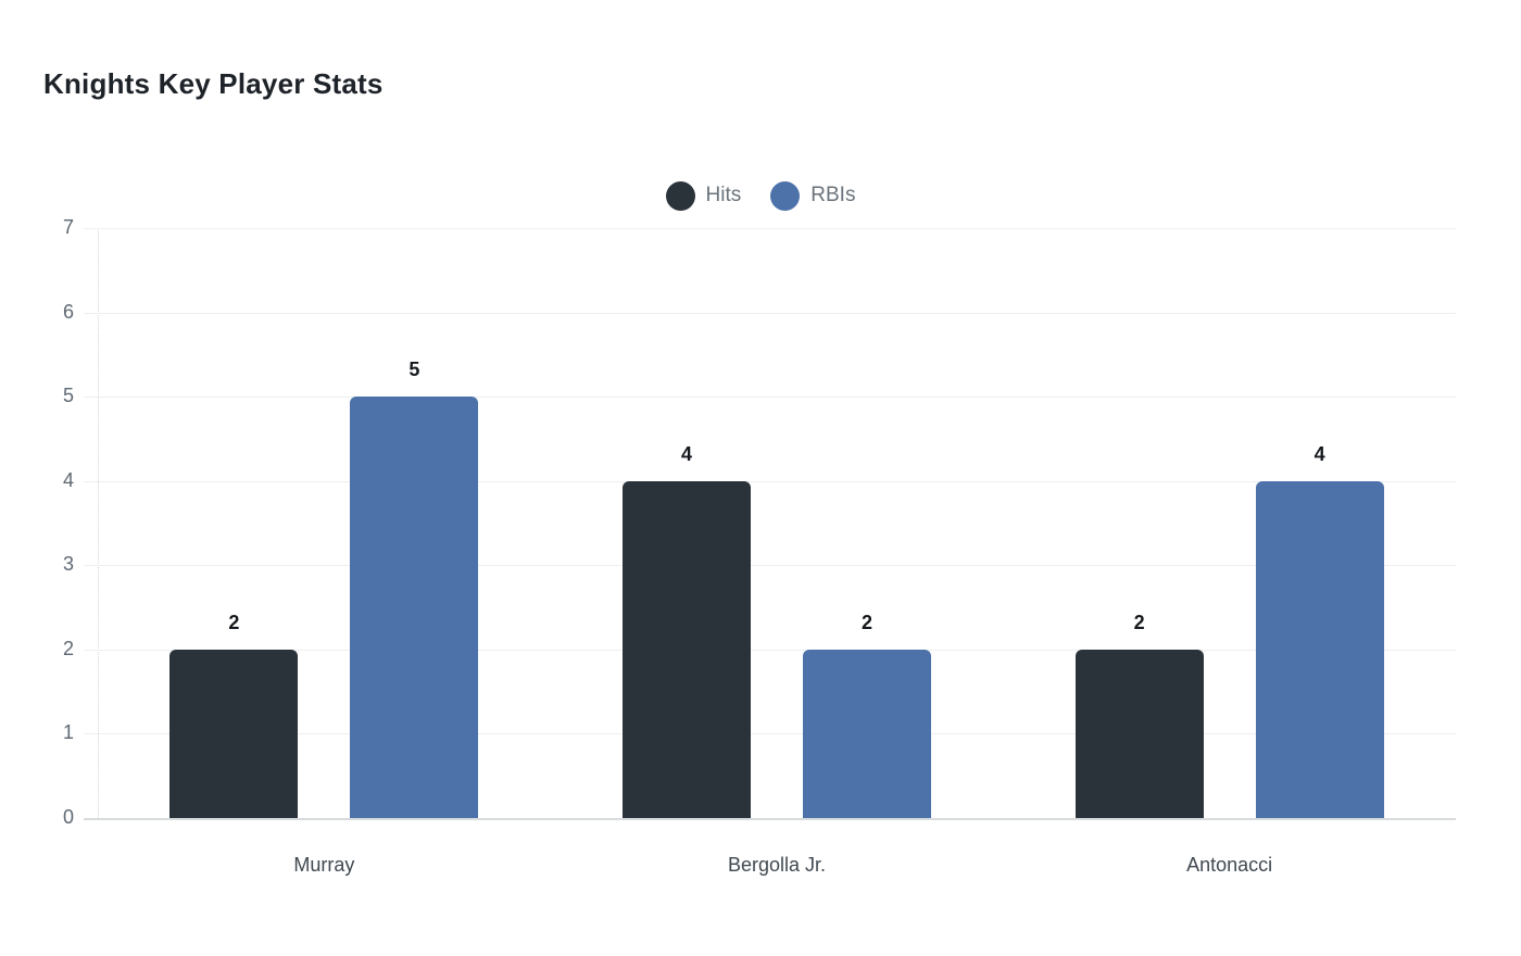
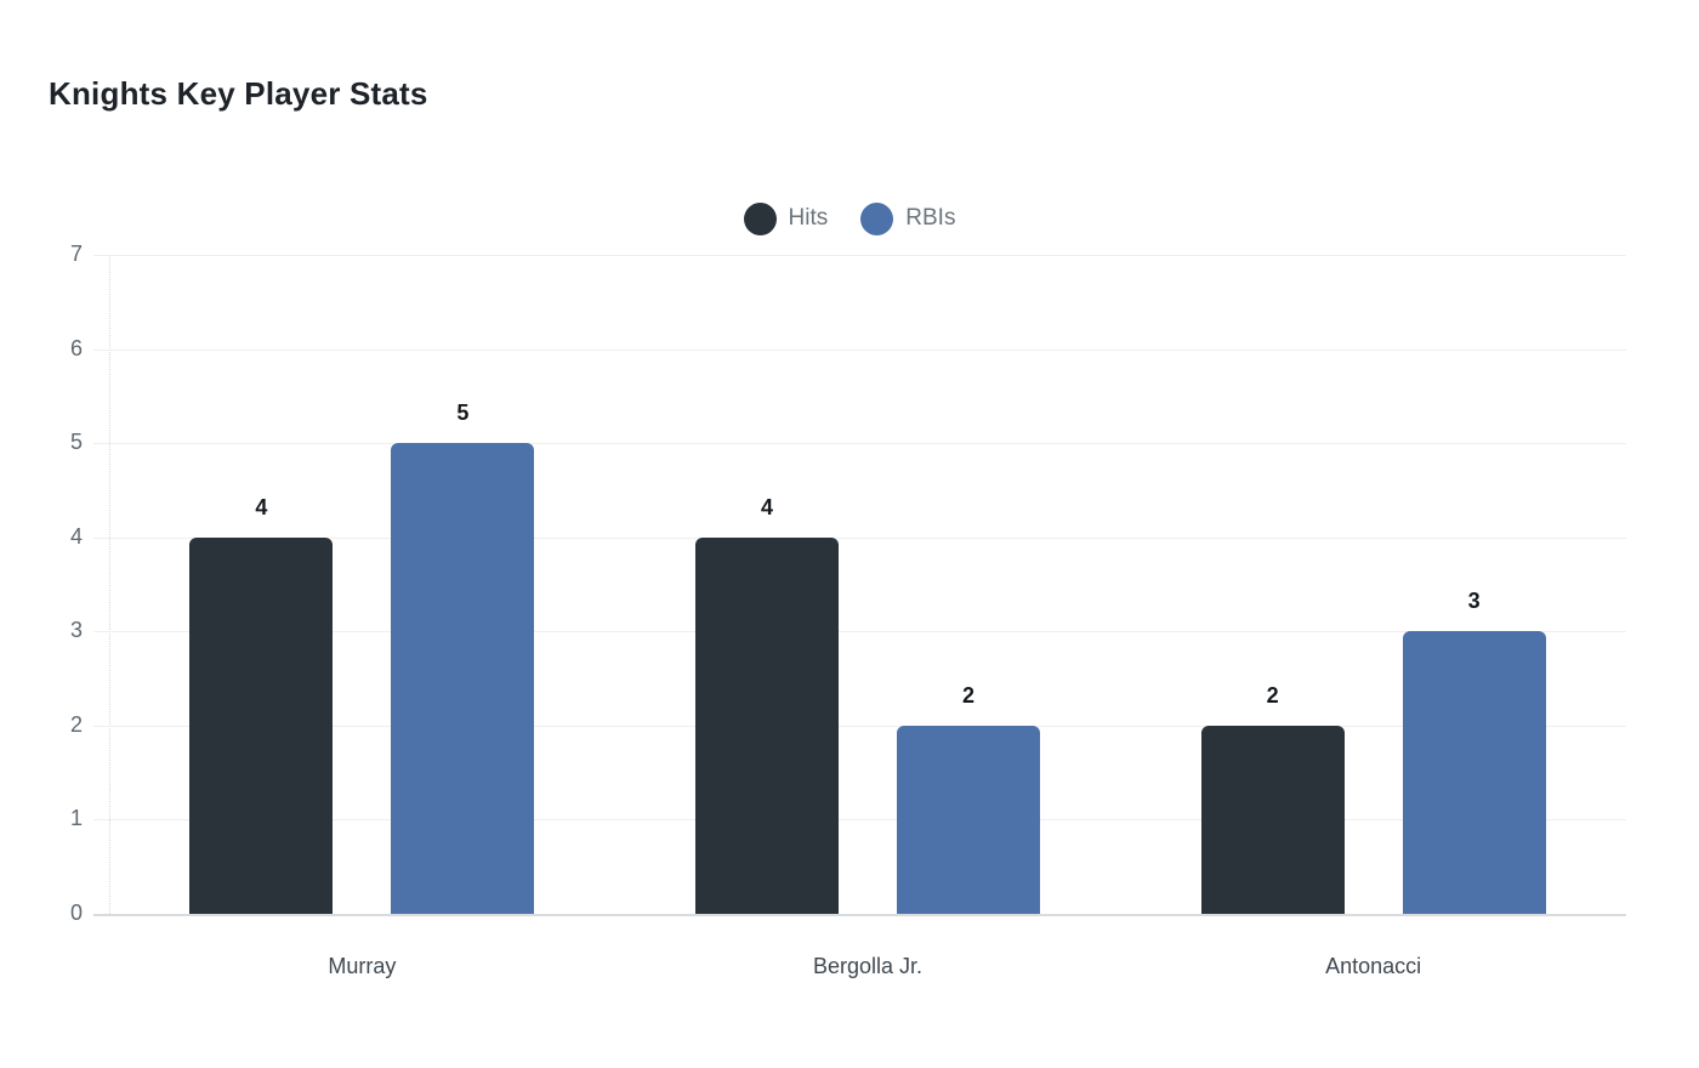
Hits/Murray: 2 -> 4
RBIs/Antonacci: 4 -> 3
